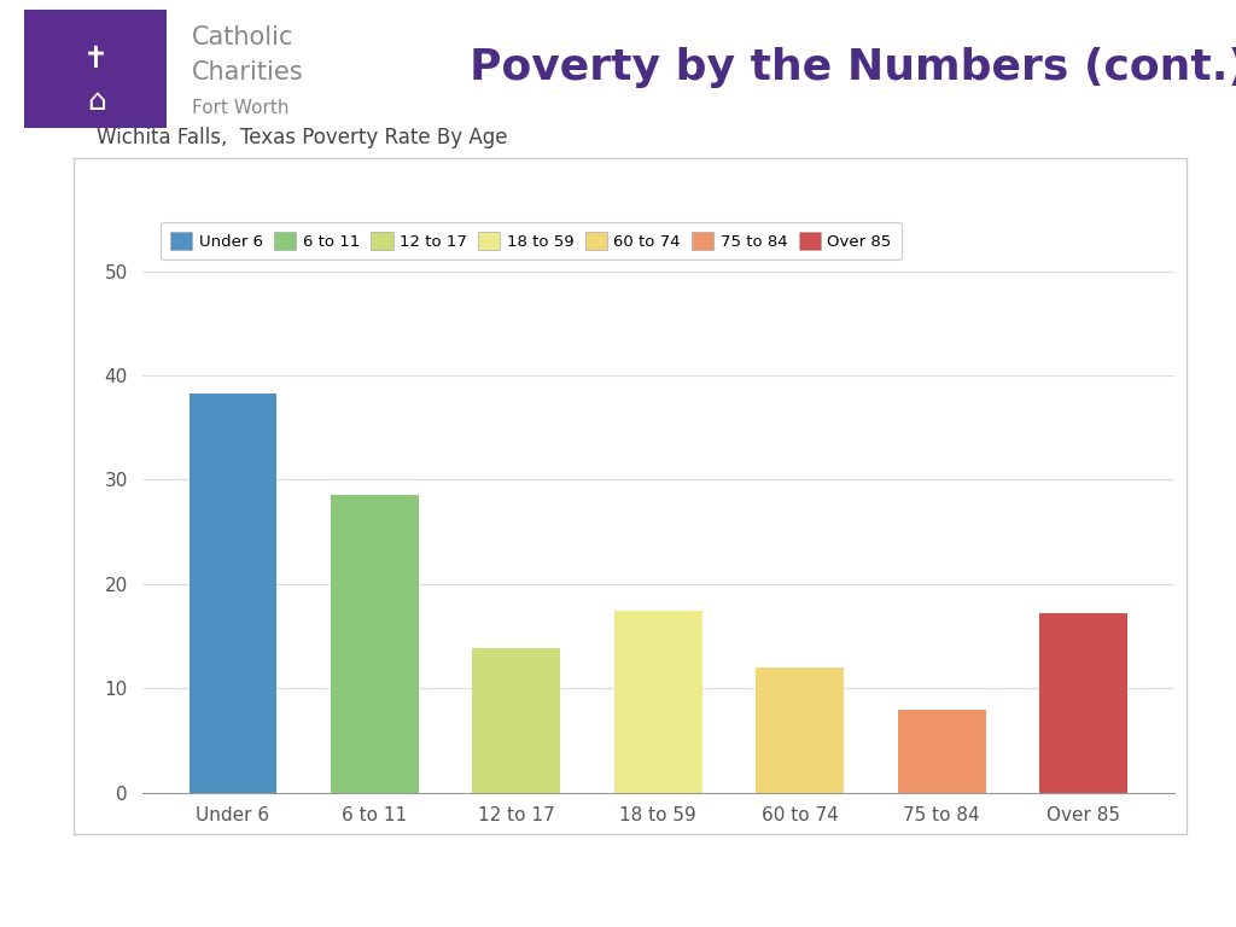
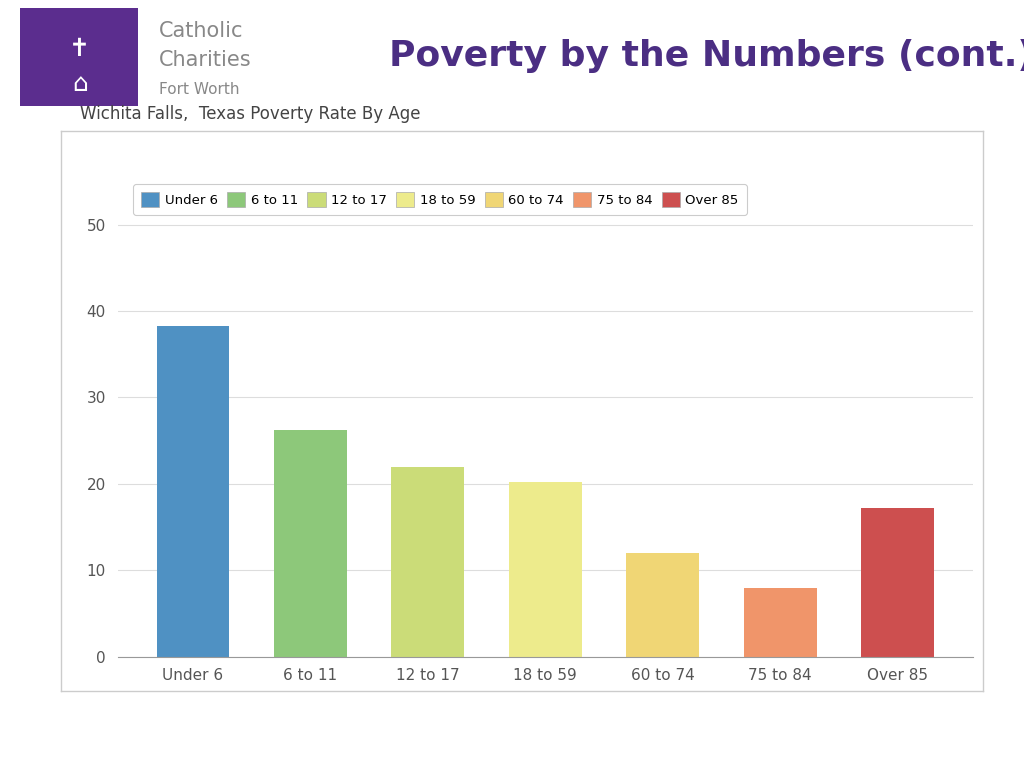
6 to 11: 28.6 -> 26.2
12 to 17: 13.8 -> 22.0
18 to 59: 17.4 -> 20.2
